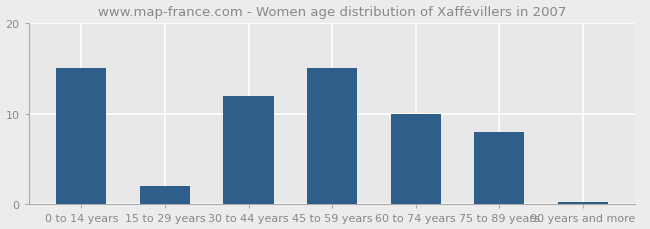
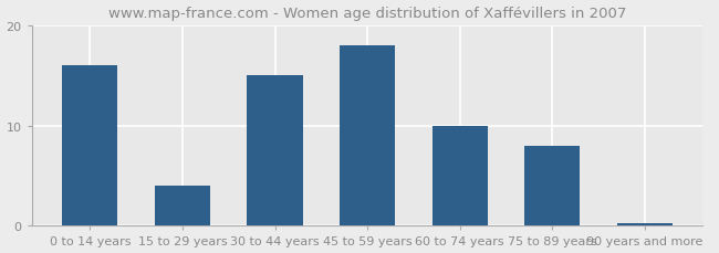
0 to 14 years: 15.0 -> 16.0
15 to 29 years: 2.0 -> 4.0
30 to 44 years: 12.0 -> 15.0
45 to 59 years: 15.0 -> 18.0
